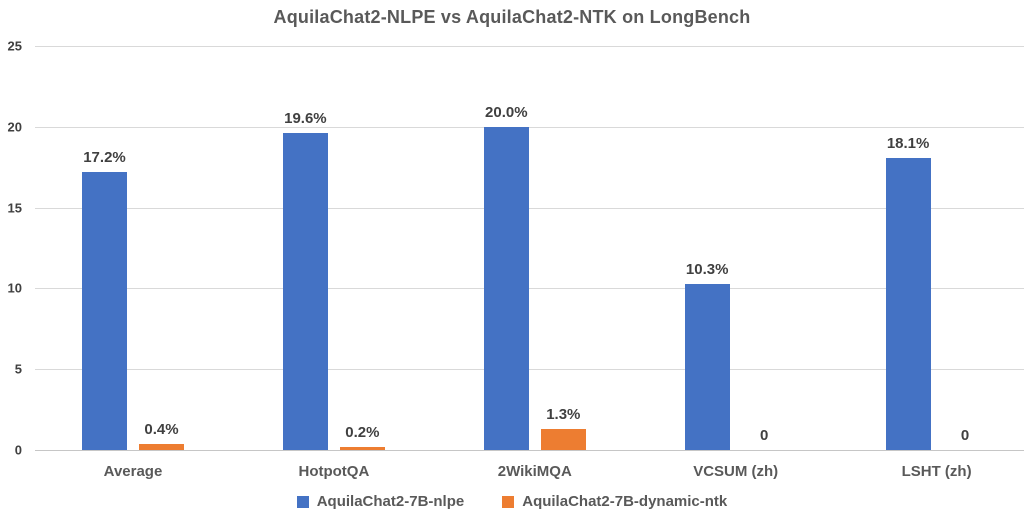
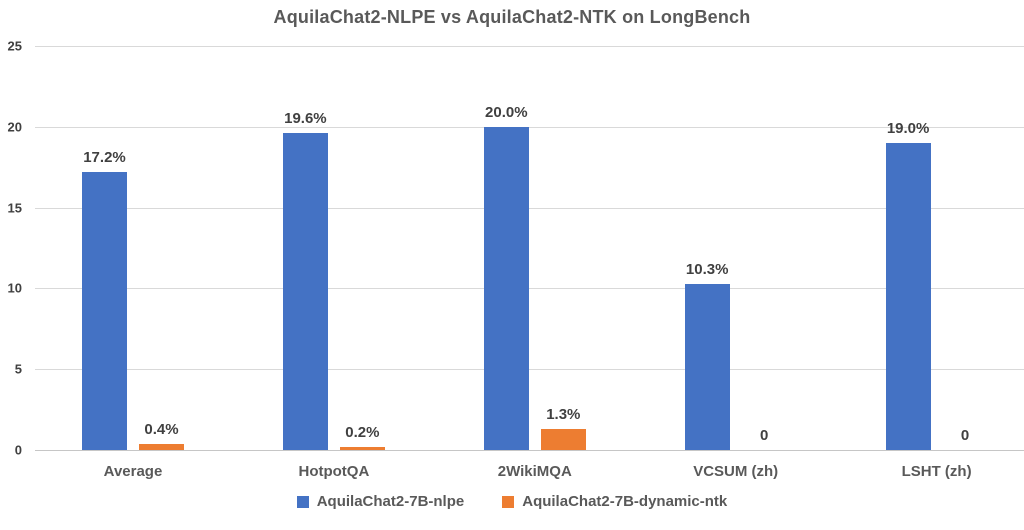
AquilaChat2-7B-nlpe/LSHT (zh): 18.1% -> 19.0%
